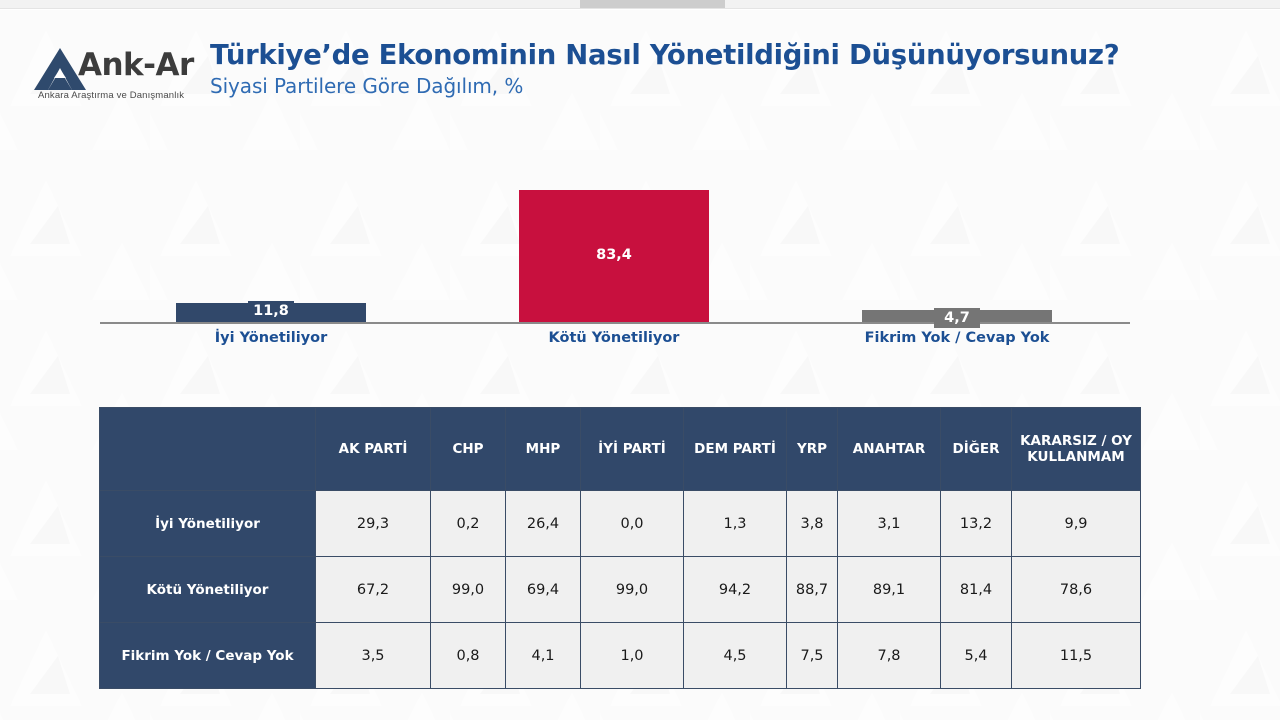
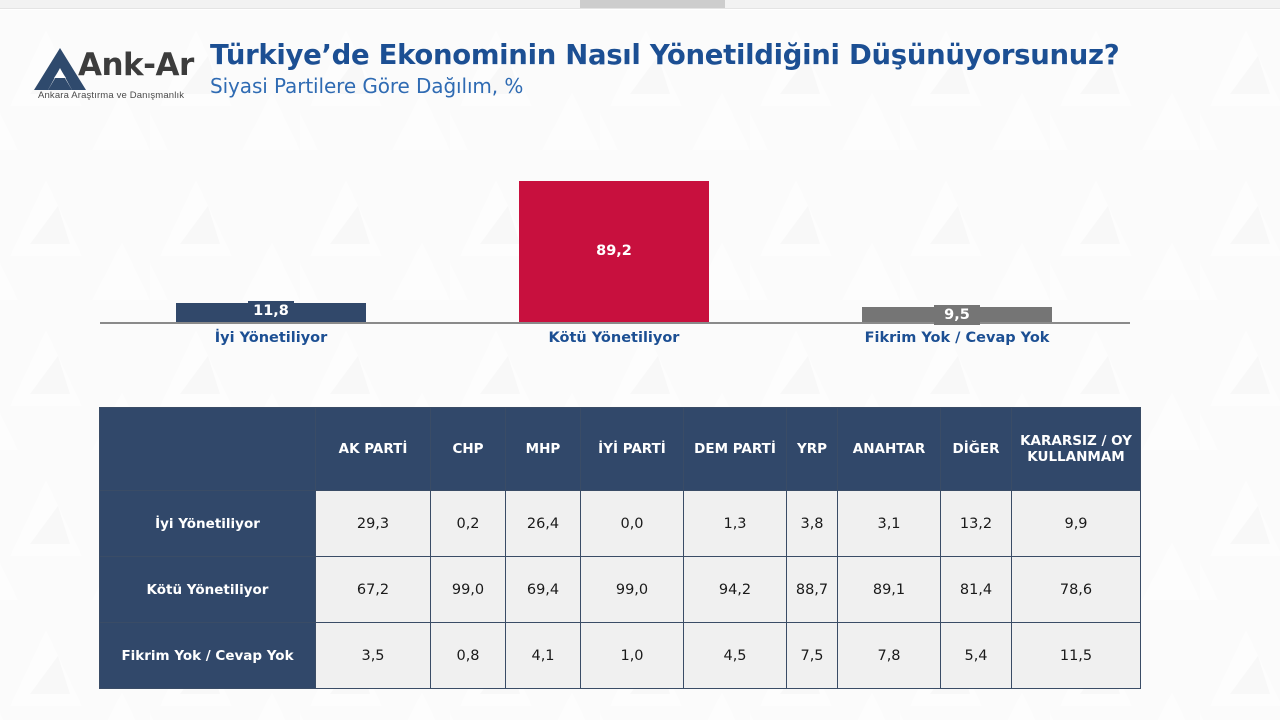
Kötü Yönetiliyor: 83,4 -> 89,2
Fikrim Yok / Cevap Yok: 4,7 -> 9,5
